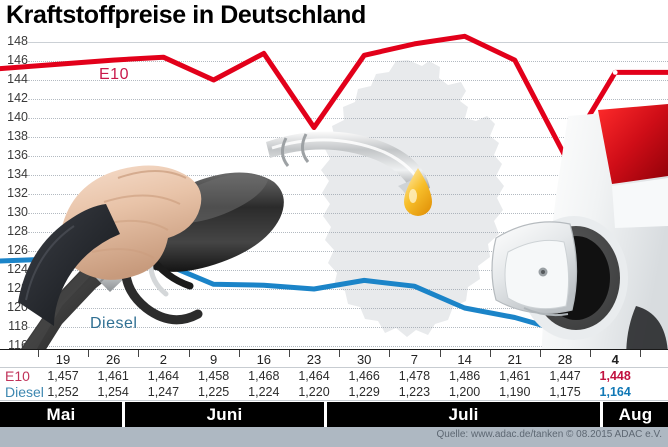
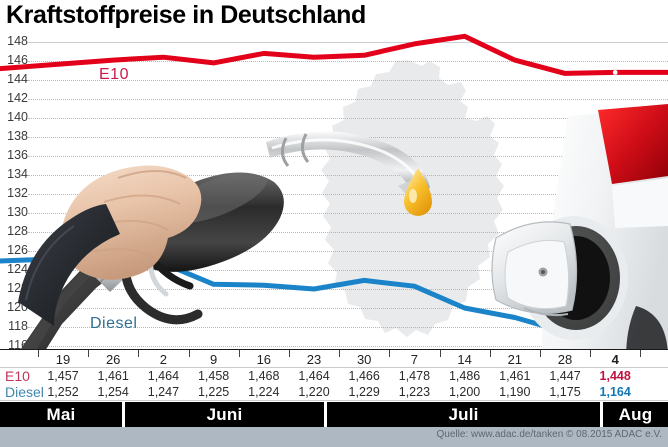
E10/9: 144 -> 146
E10/23: 139 -> 146
E10/28: 136 -> 145
